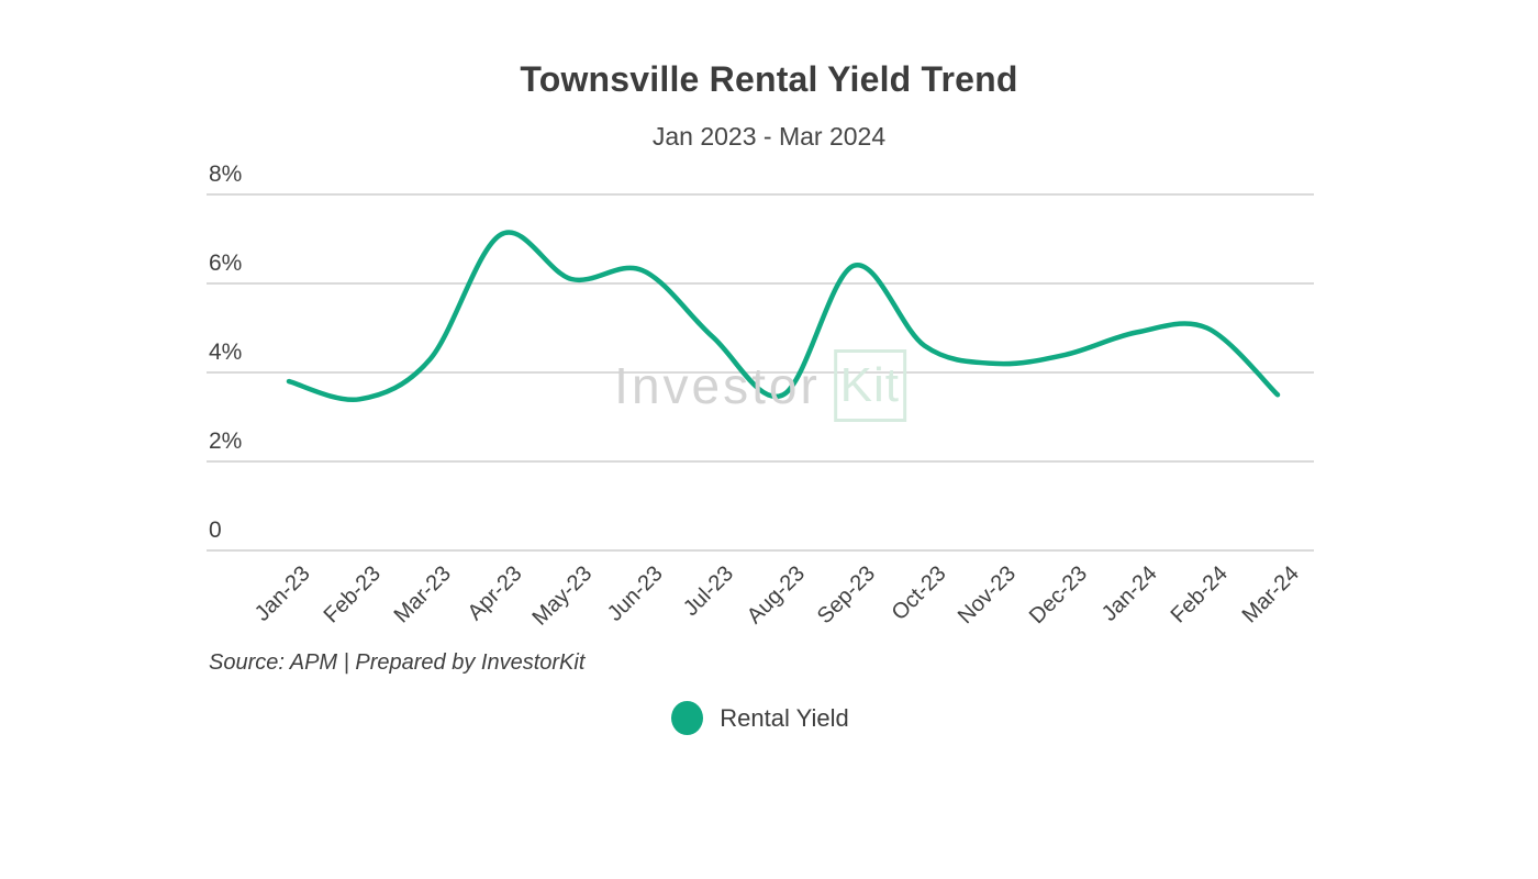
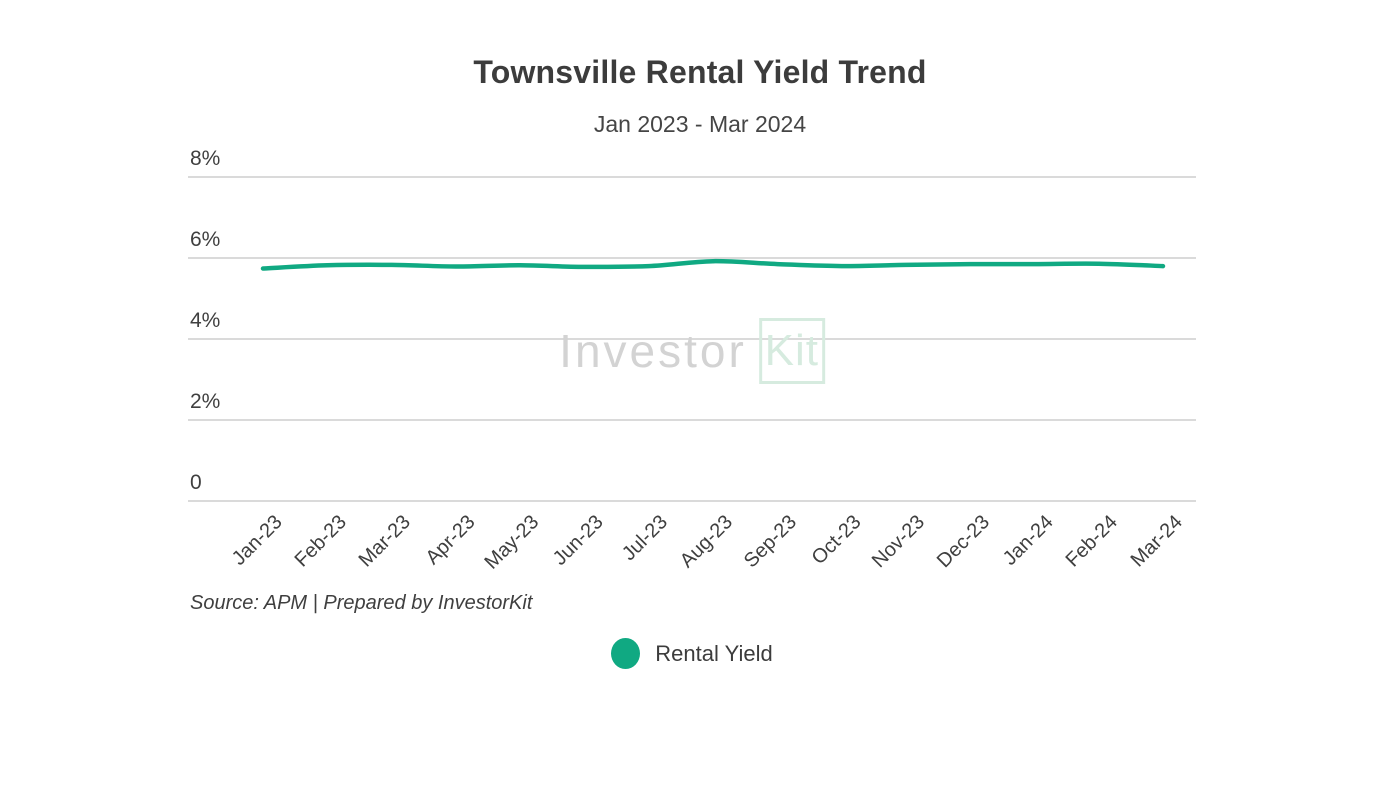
Jan-23: 3.8% -> 5.7%
Feb-23: 3.4% -> 5.8%
Mar-23: 4.3% -> 5.8%
Apr-23: 7.1% -> 5.8%
May-23: 6.1% -> 5.8%
Jun-23: 6.3% -> 5.8%
Jul-23: 4.8% -> 5.8%
Aug-23: 3.5% -> 5.9%
Sep-23: 6.4% -> 5.8%
Oct-23: 4.6% -> 5.8%
Nov-23: 4.2% -> 5.8%
Dec-23: 4.4% -> 5.8%
Jan-24: 4.9% -> 5.8%
Feb-24: 5.0% -> 5.9%
Mar-24: 3.5% -> 5.8%
